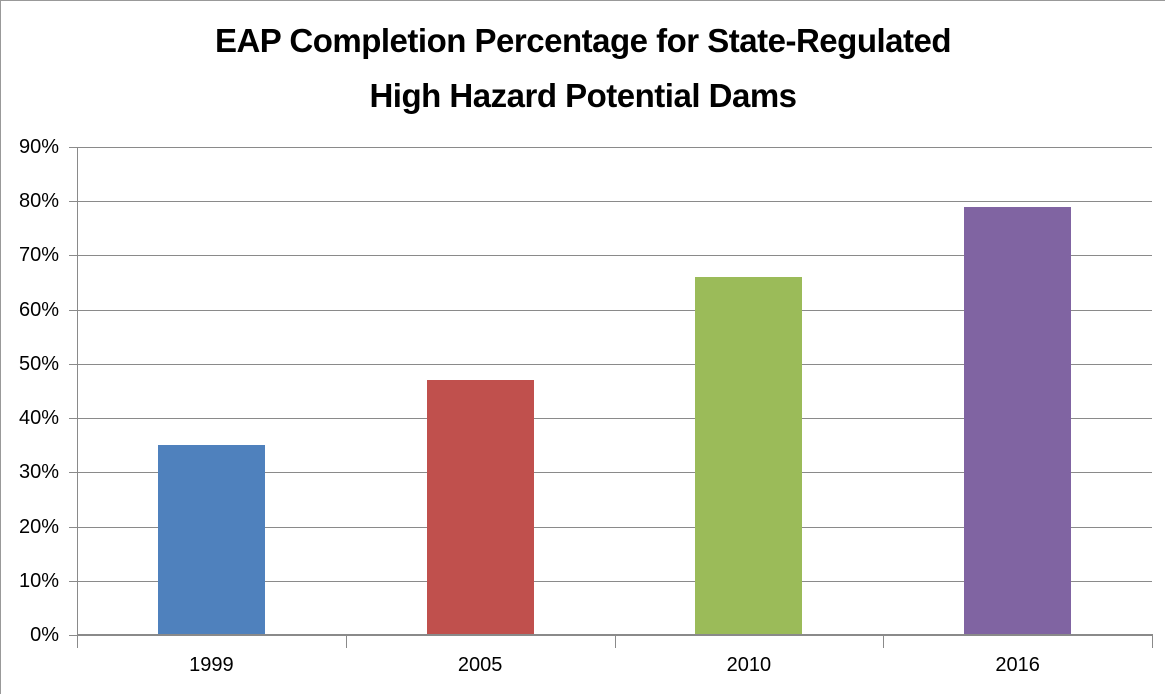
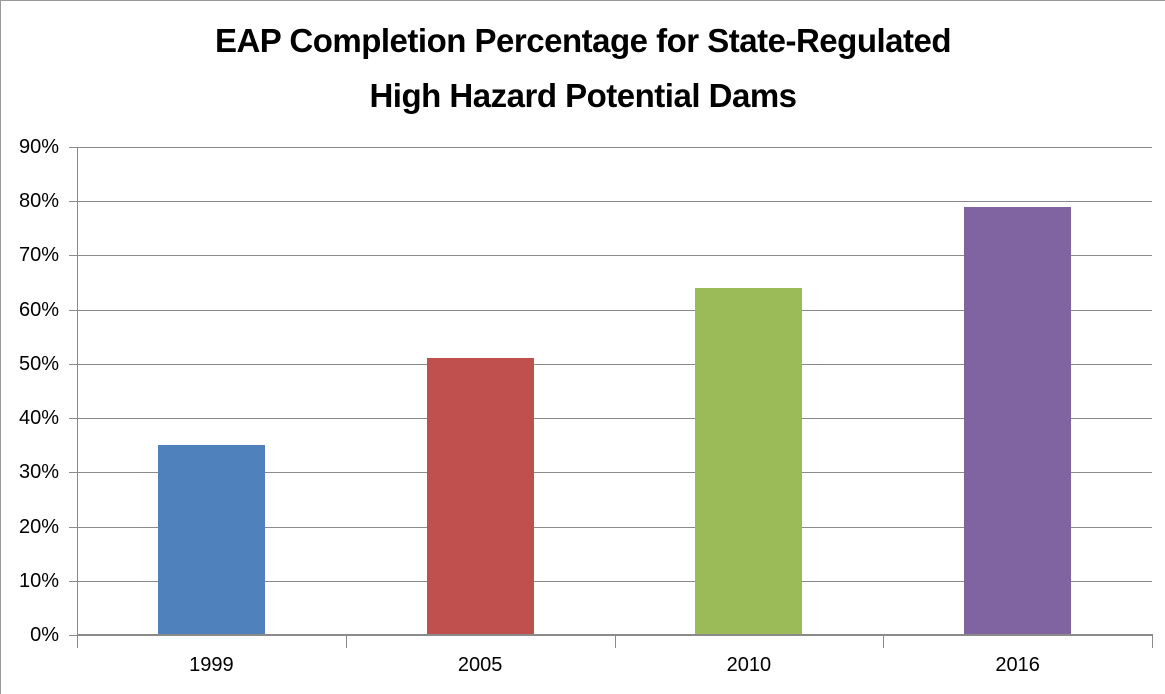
2005: 47% -> 51%
2010: 66% -> 64%
